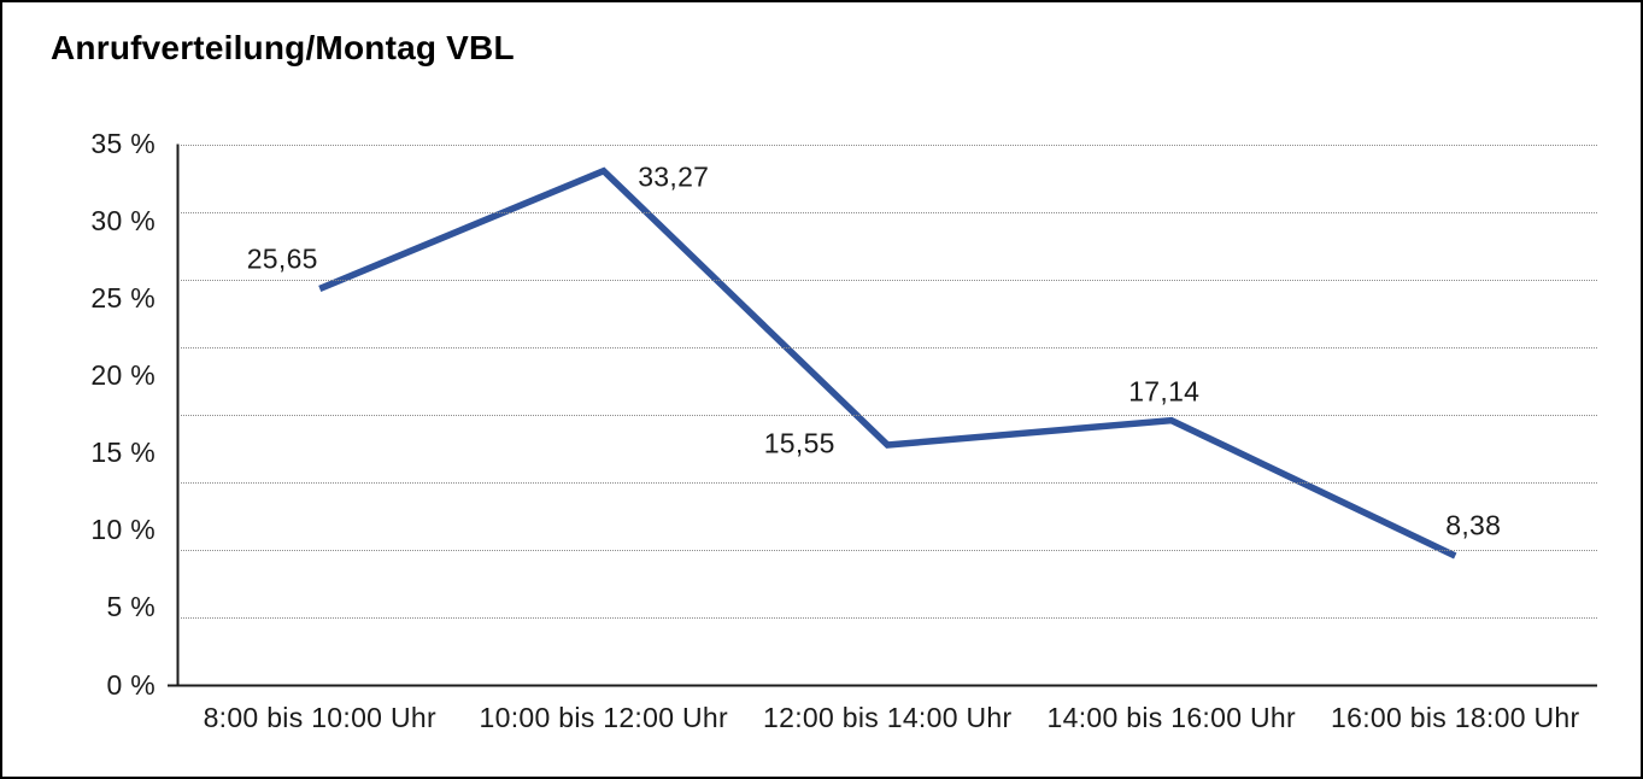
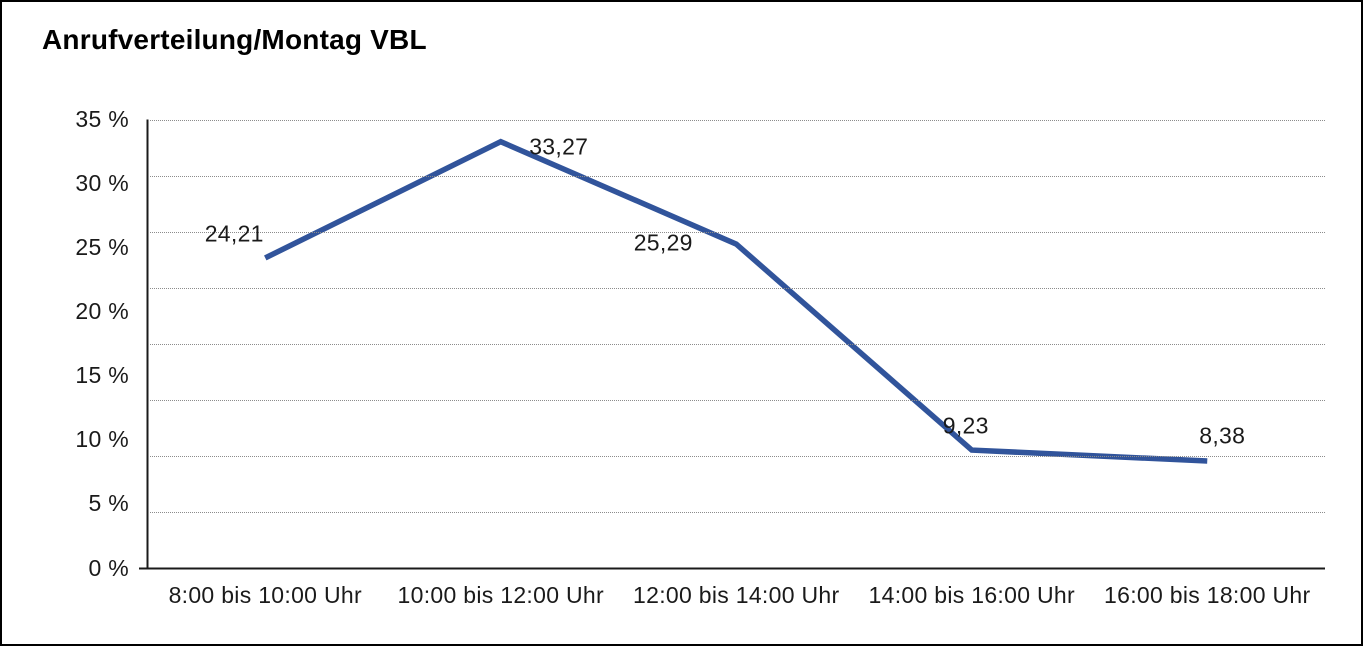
8:00 bis 10:00 Uhr: 25,65 -> 24,21
12:00 bis 14:00 Uhr: 15,55 -> 25,29
14:00 bis 16:00 Uhr: 17,14 -> 9,23
